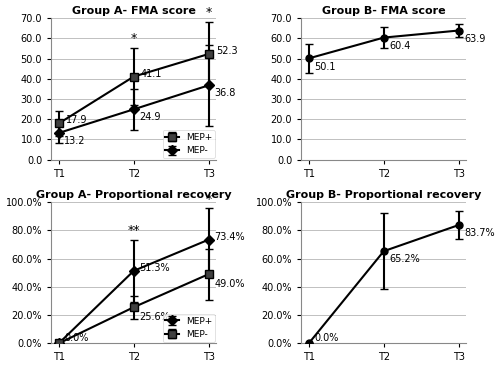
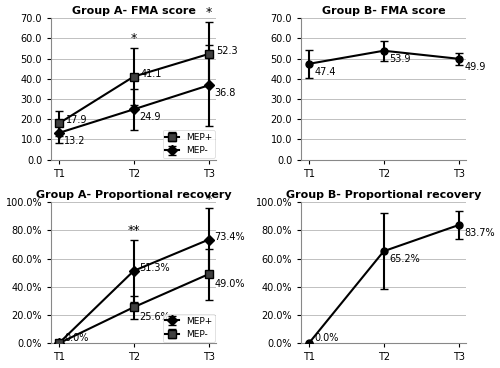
Group B- FMA score/T1: 50.1 -> 47.4
Group B- FMA score/T2: 60.4 -> 53.9
Group B- FMA score/T3: 63.9 -> 49.9
